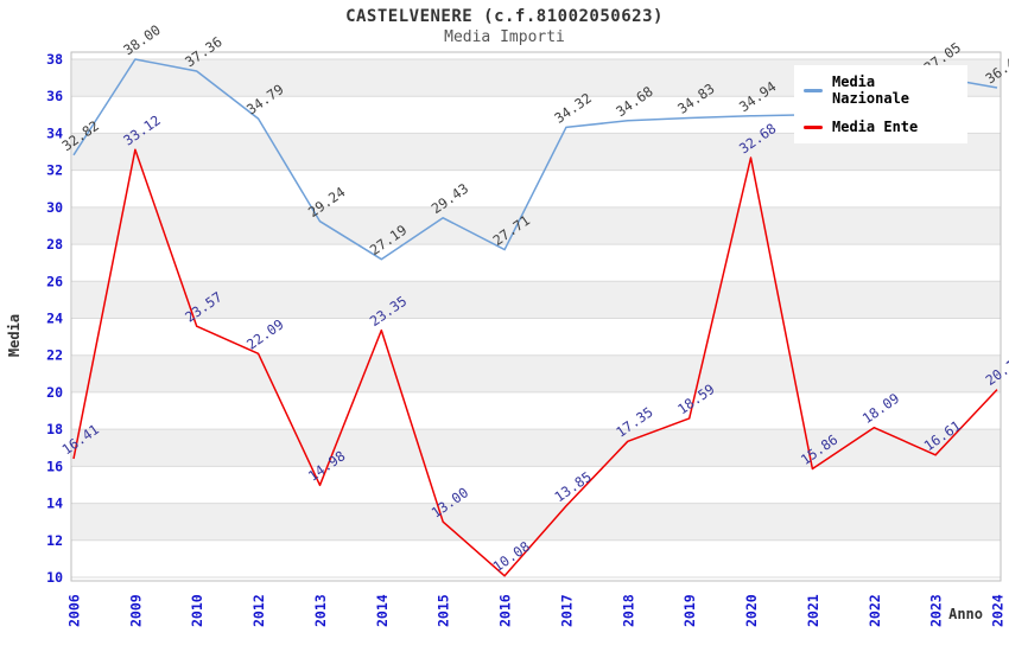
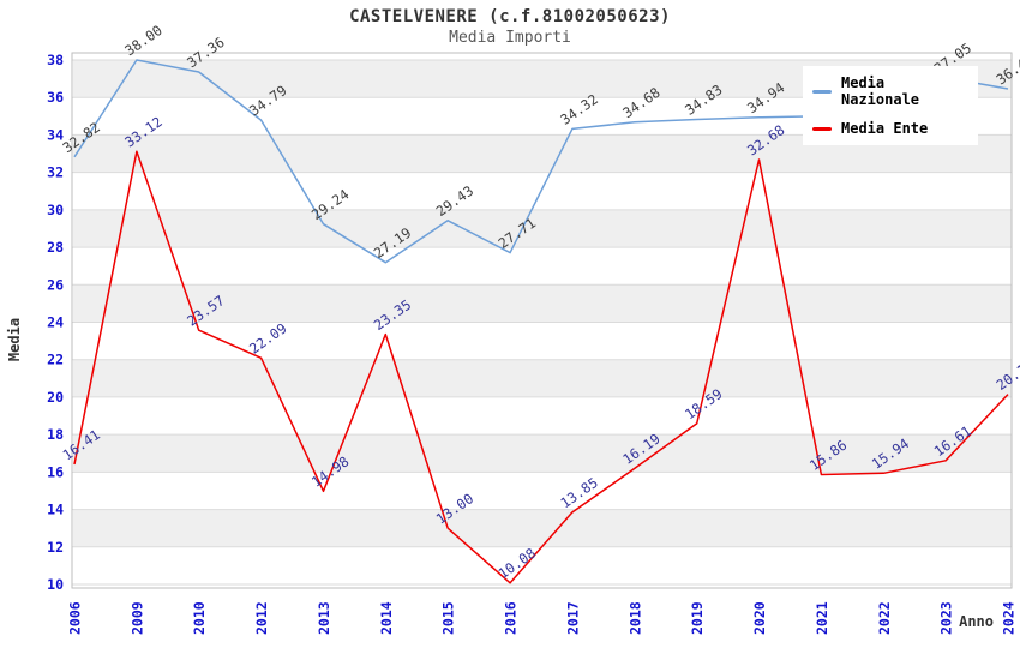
Media Ente/2018: 17.35 -> 16.19
Media Ente/2022: 18.09 -> 15.94
